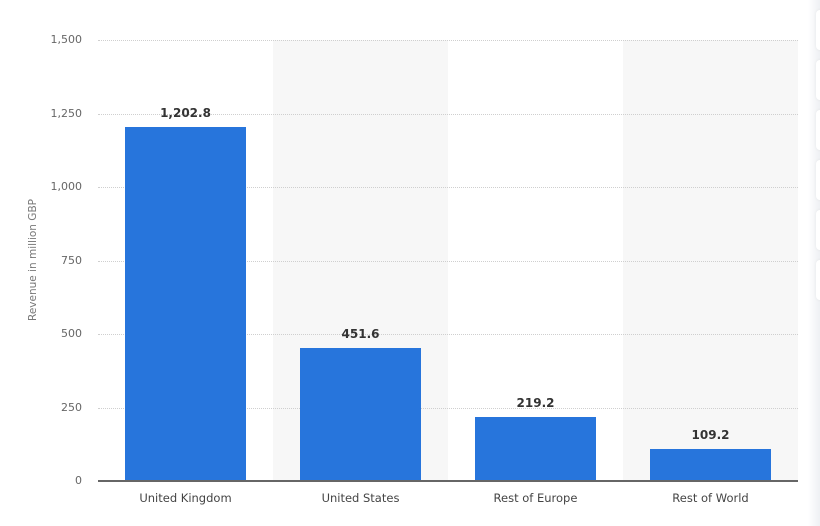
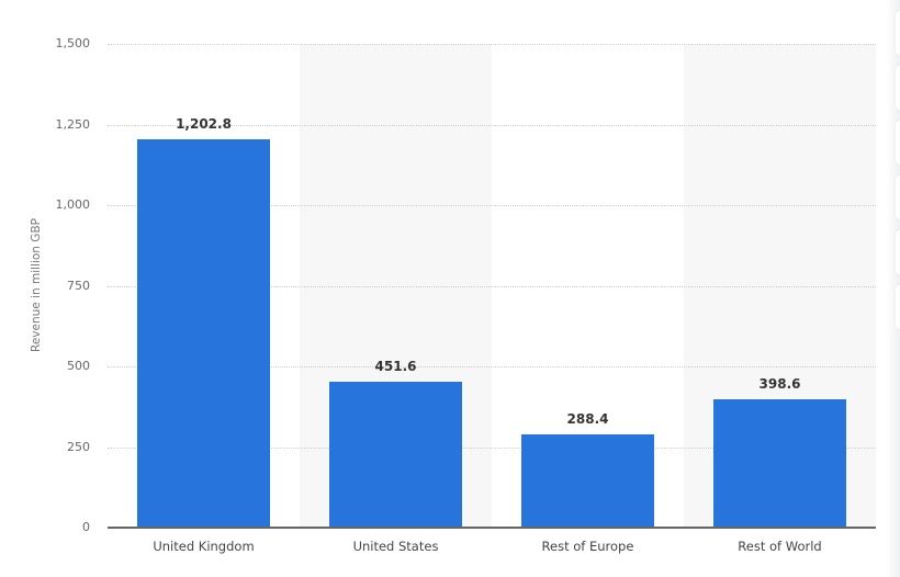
Rest of Europe: 219.2 -> 288.4
Rest of World: 109.2 -> 398.6
